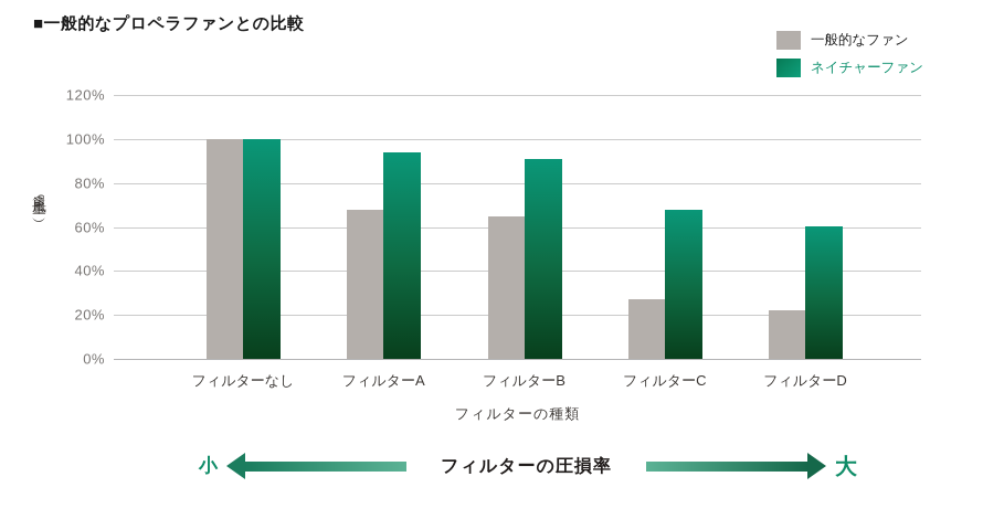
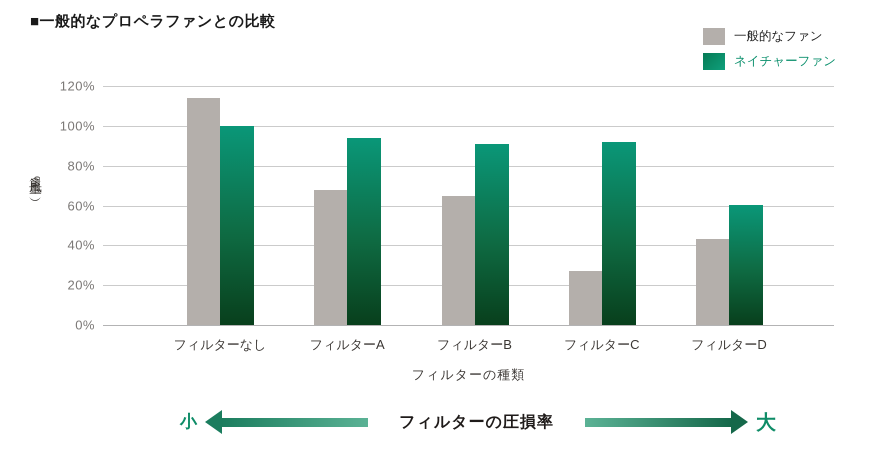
一般的なファン/フィルターなし: 100% -> 114%
ネイチャーファン/フィルターC: 68% -> 92%
一般的なファン/フィルターD: 22% -> 43%
